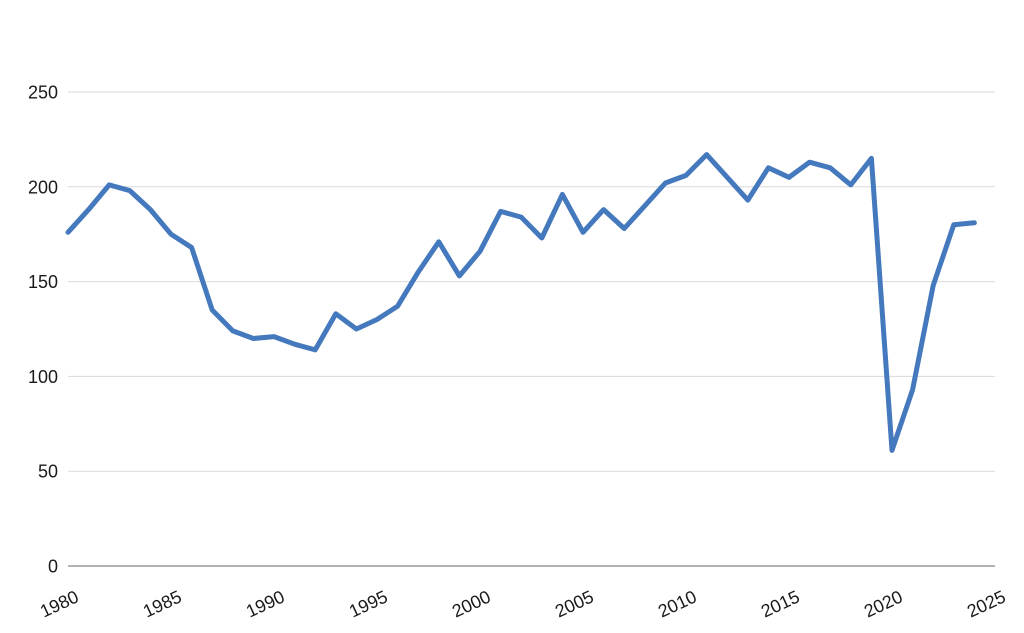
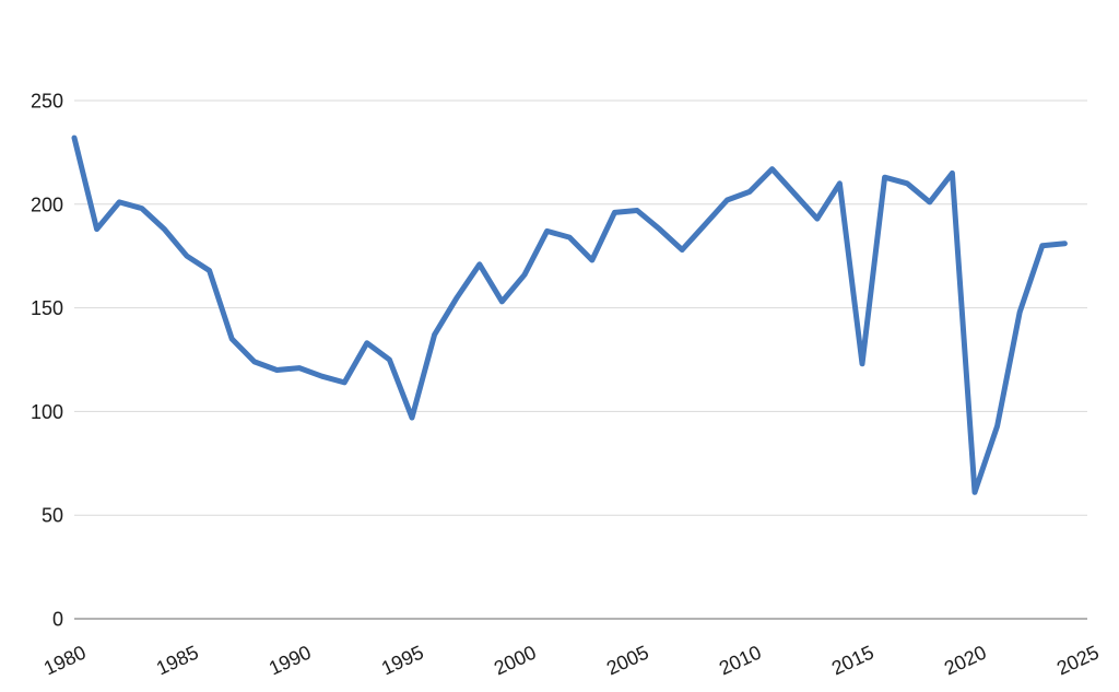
1980: 176 -> 232
1995: 130 -> 97
2005: 176 -> 197
2015: 205 -> 123
